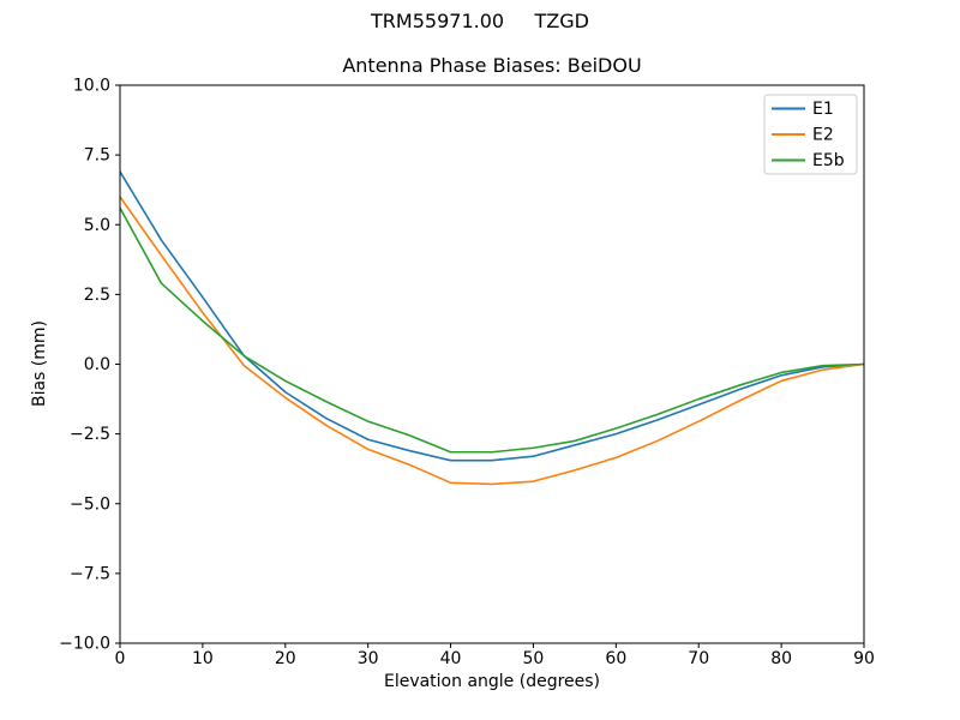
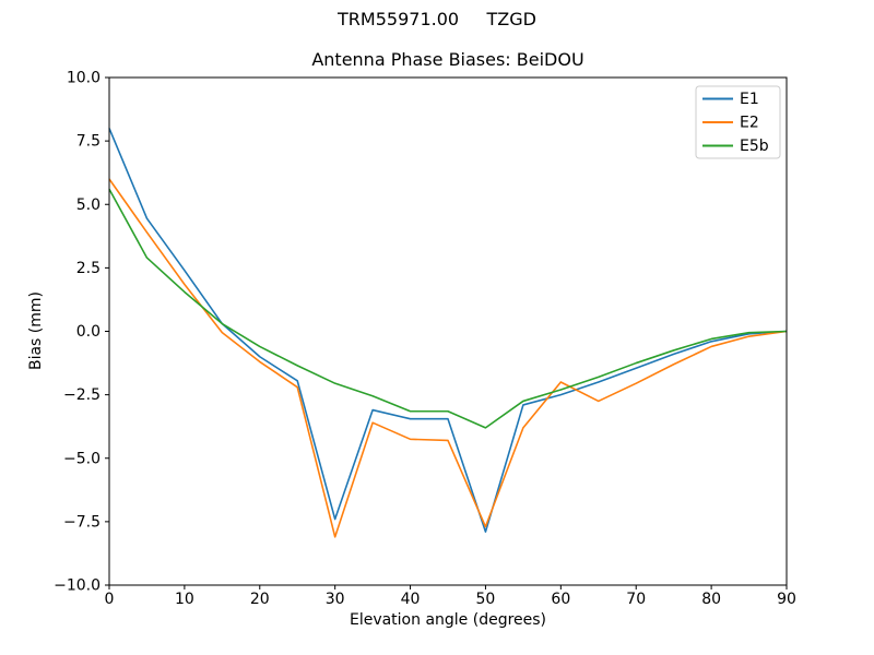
E1/0: 6.9 -> 8.0
E1/30: -2.7 -> -7.4
E2/30: -3.0 -> -8.1
E1/50: -3.3 -> -7.9
E2/50: -4.2 -> -7.7
E5b/50: -3.0 -> -3.8
E2/60: -3.4 -> -2.0
